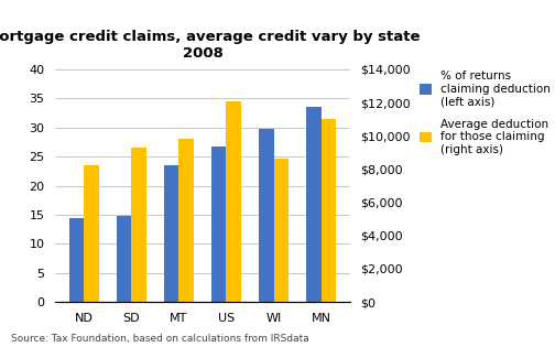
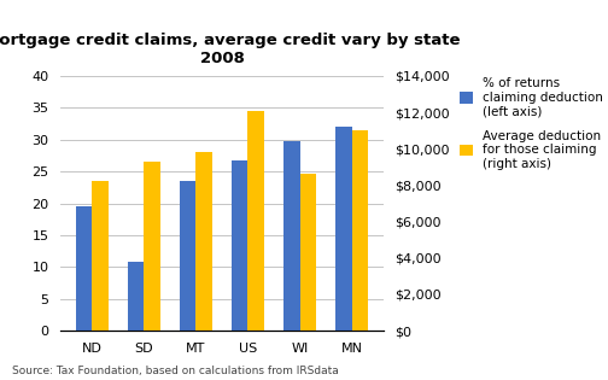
% of returns claiming deduction (left axis)/ND: 14.5 -> 19.6
% of returns claiming deduction (left axis)/SD: 14.8 -> 10.8
% of returns claiming deduction (left axis)/MN: 33.5 -> 32.0
